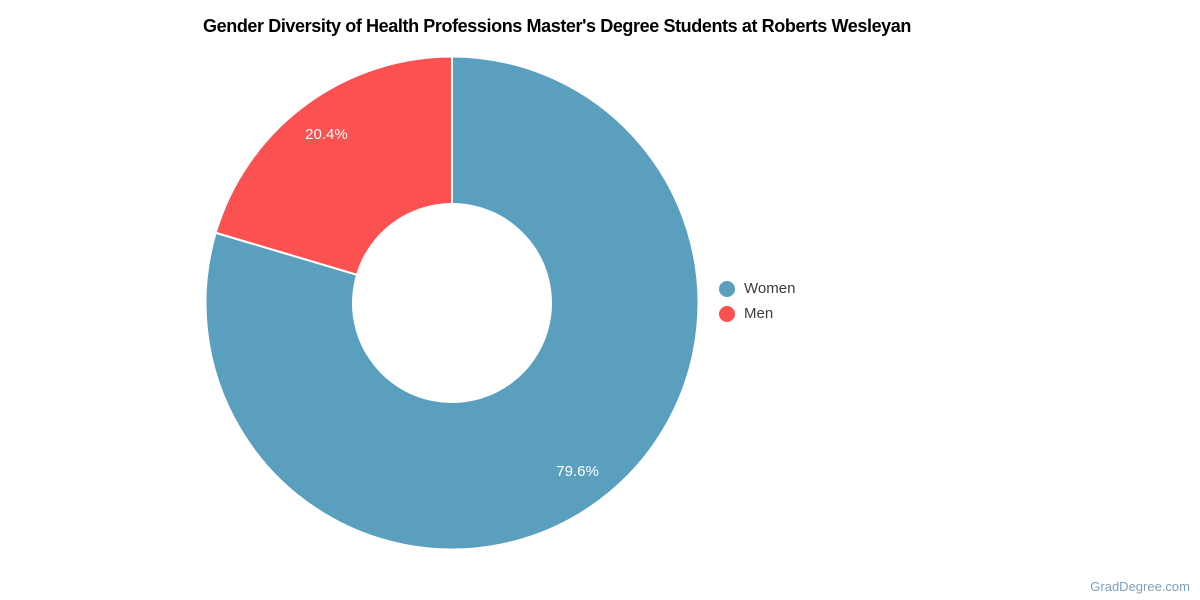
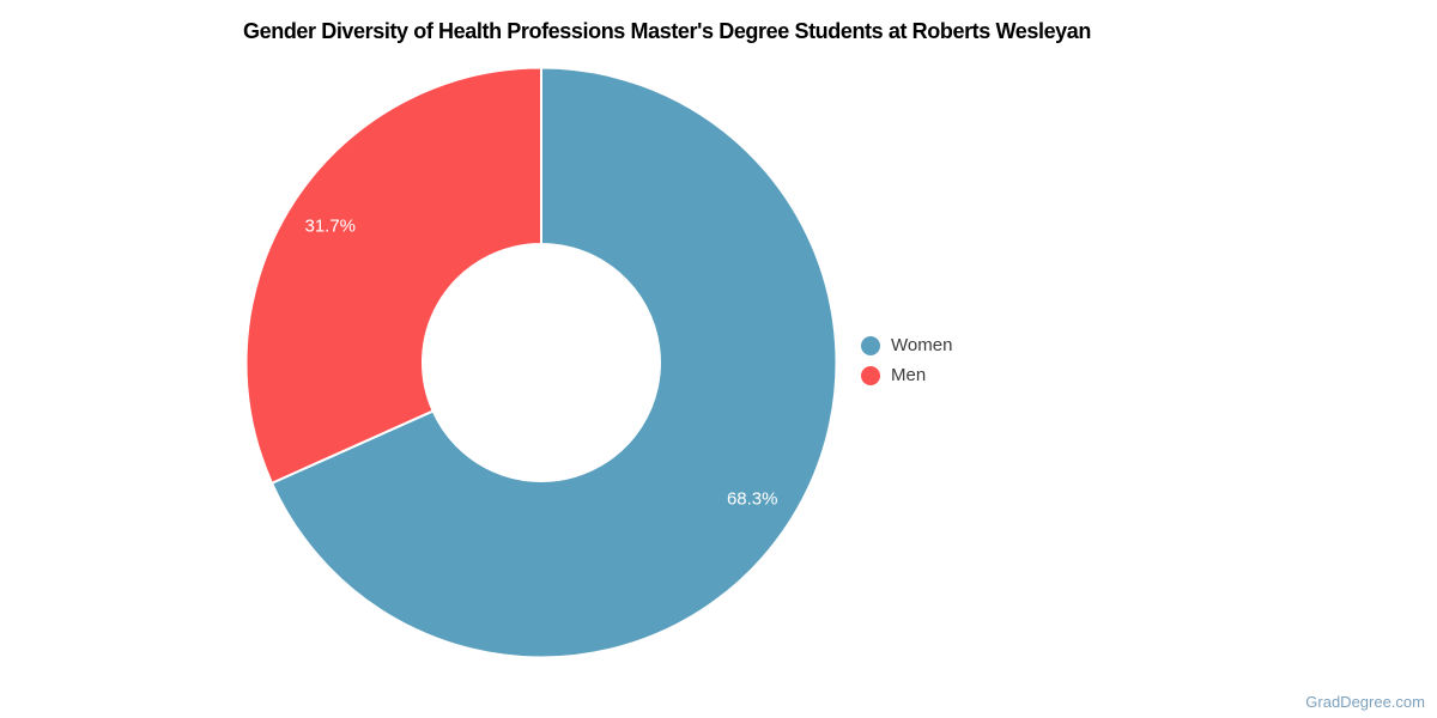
Women: 79.6% -> 68.3%
Men: 20.4% -> 31.7%
